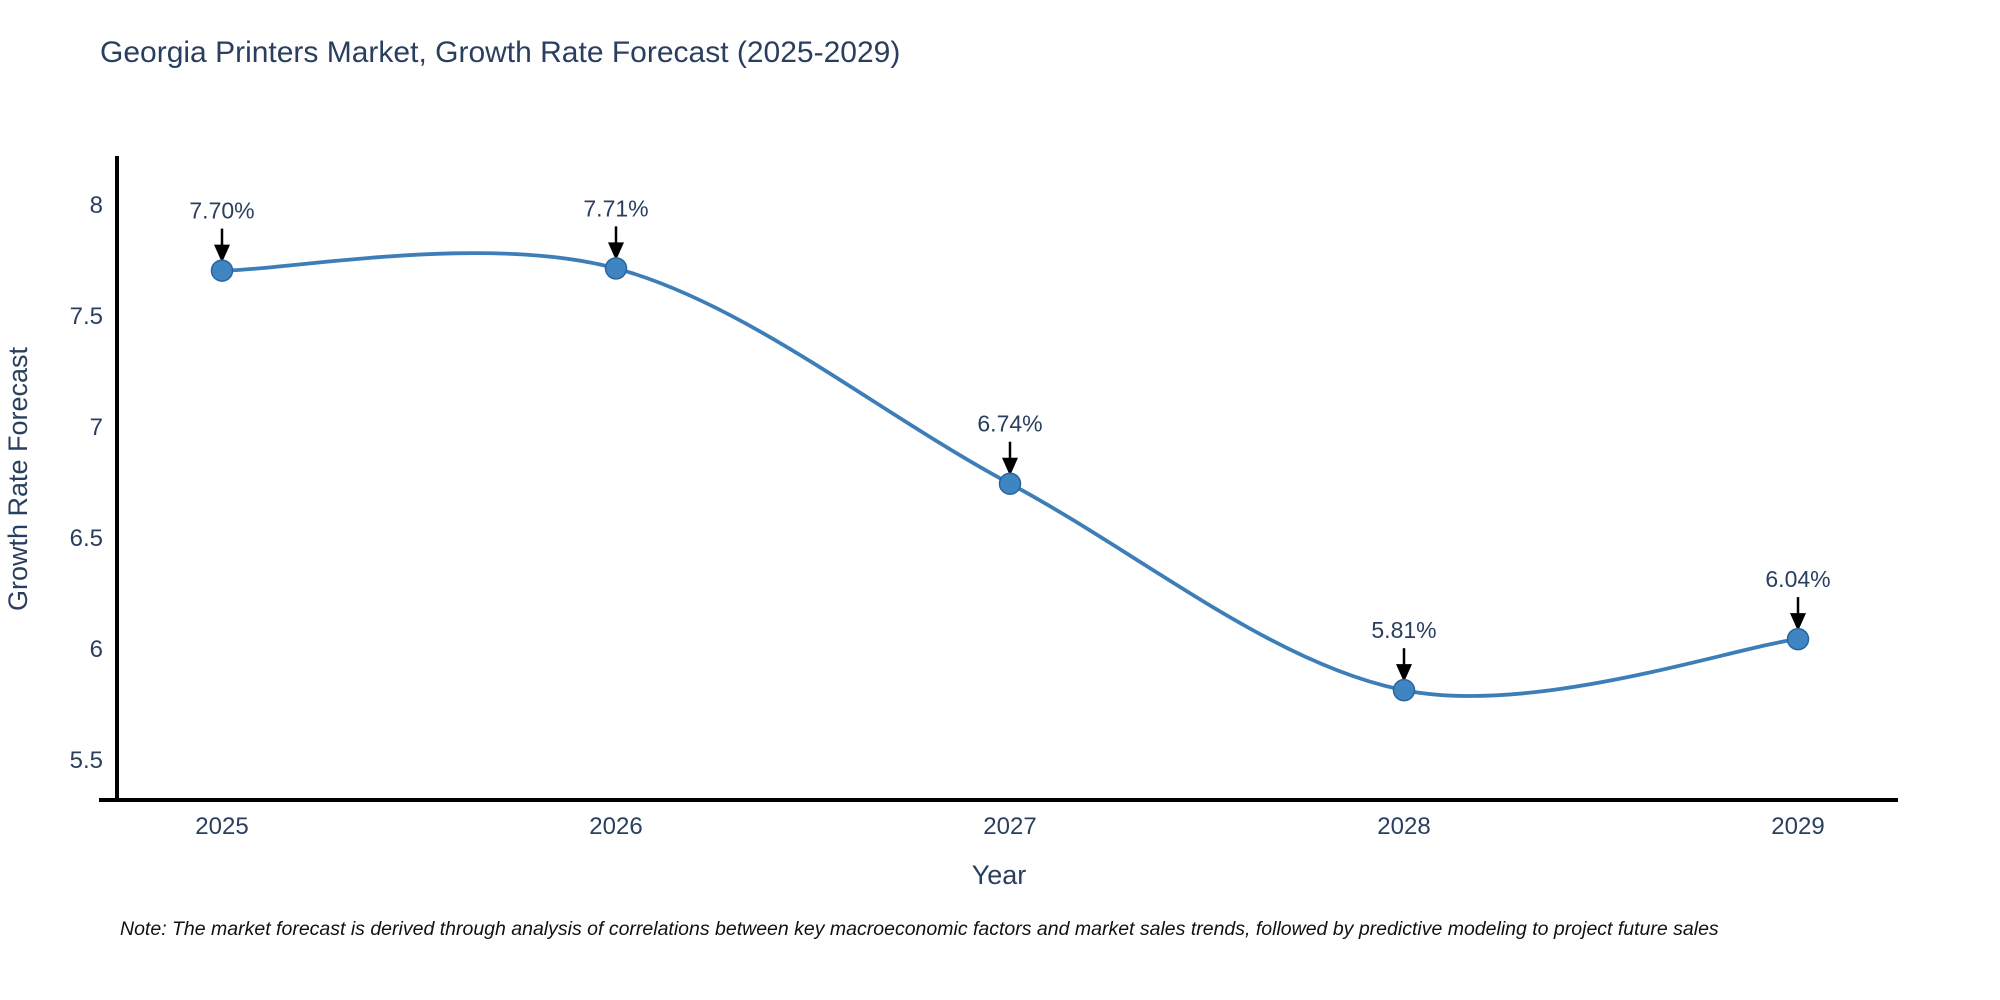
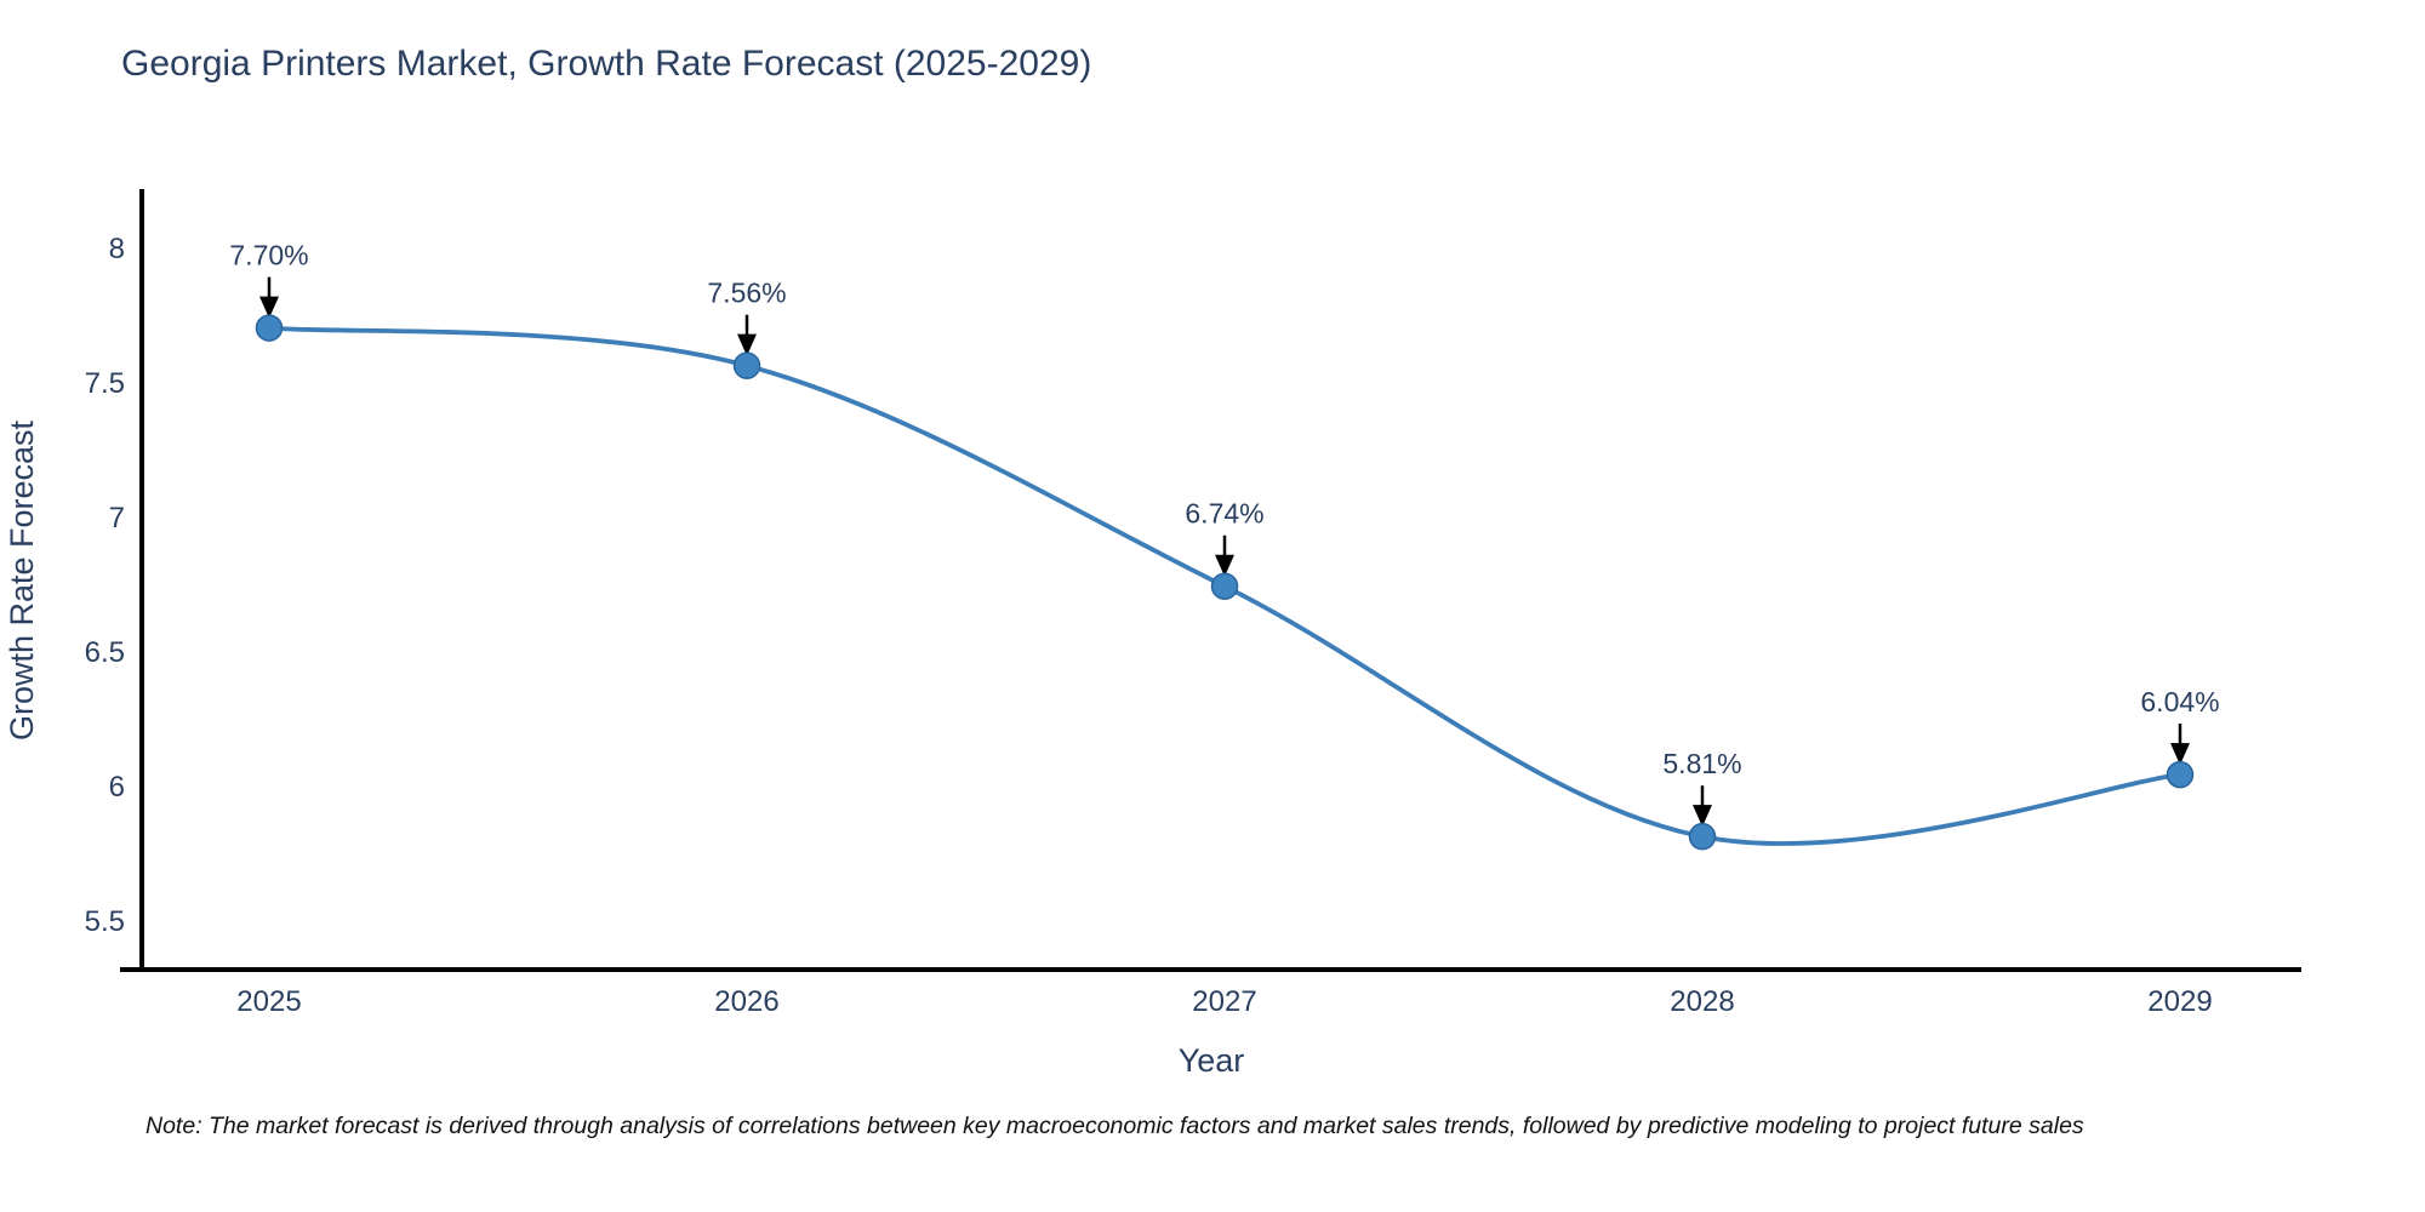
2026: 7.71% -> 7.56%
